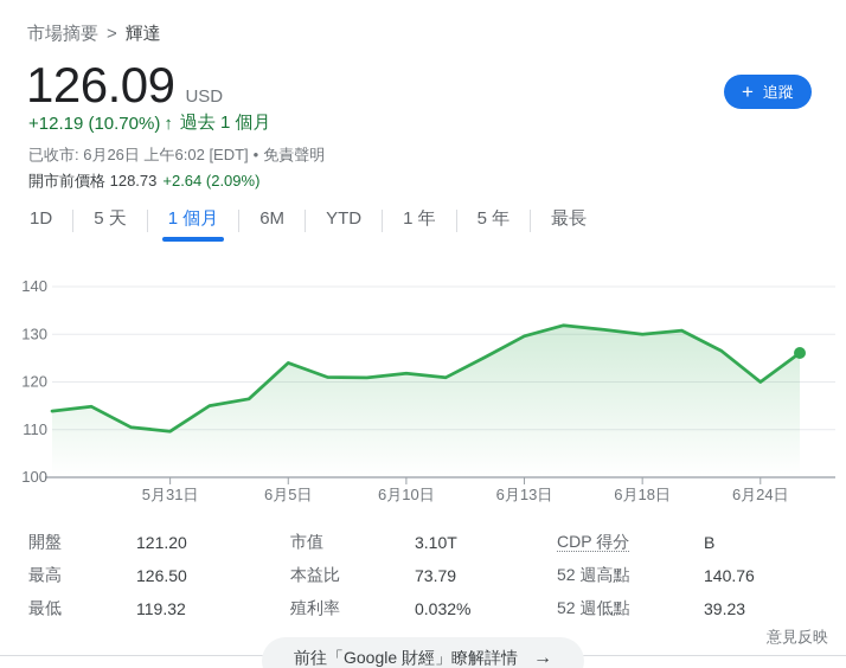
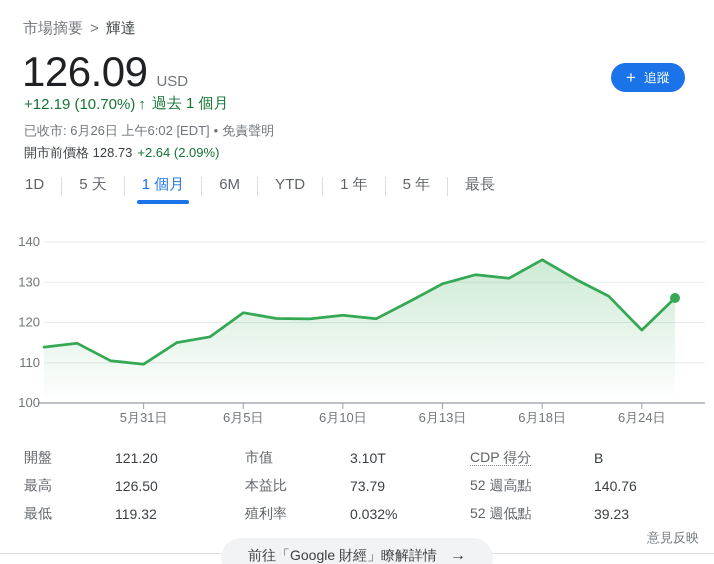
6月5日: 124 -> 122
6月18日: 130 -> 136
6月24日: 120 -> 118
